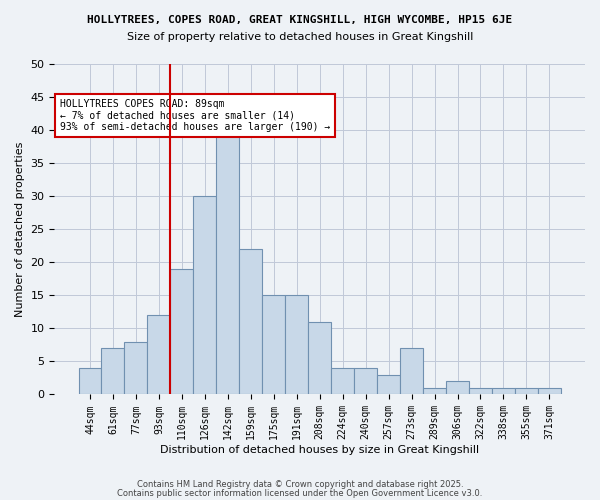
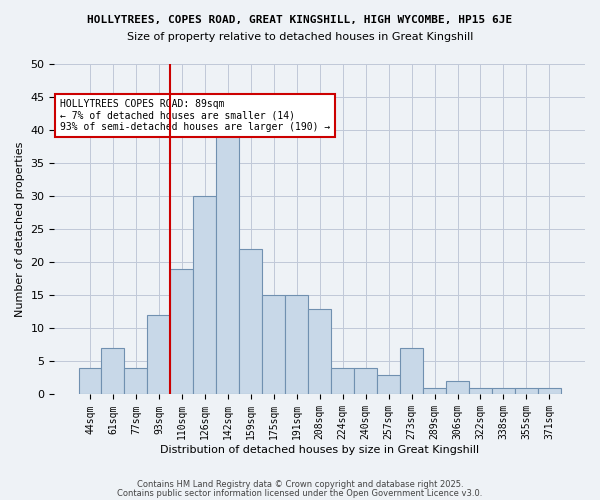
77sqm: 8 -> 4
208sqm: 11 -> 13
